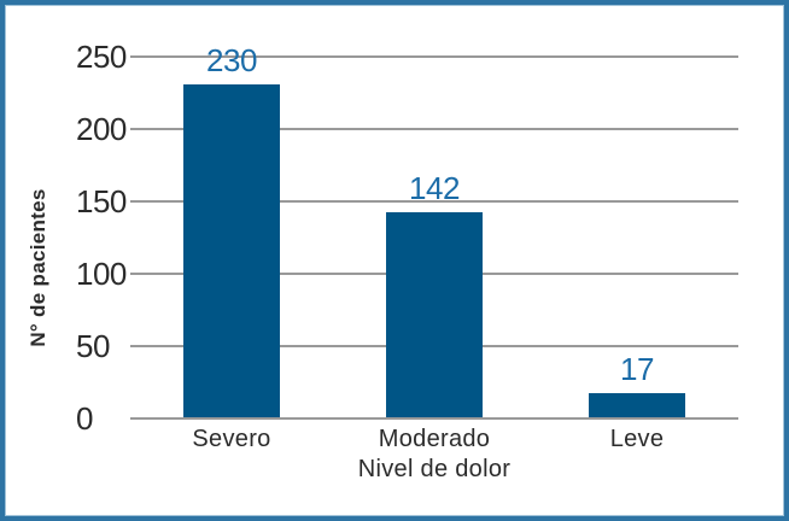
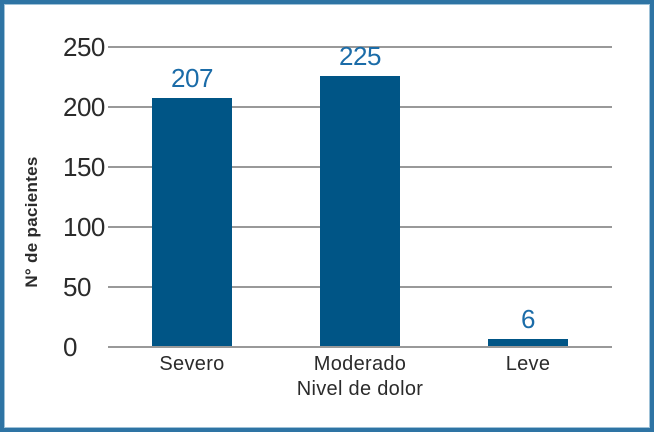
Severo: 230 -> 207
Moderado: 142 -> 225
Leve: 17 -> 6
